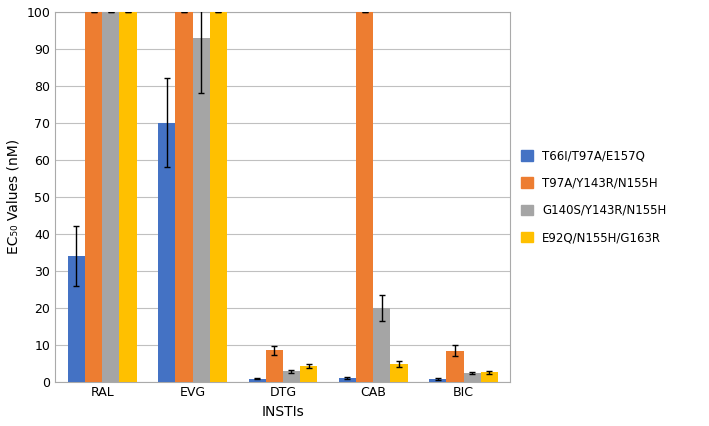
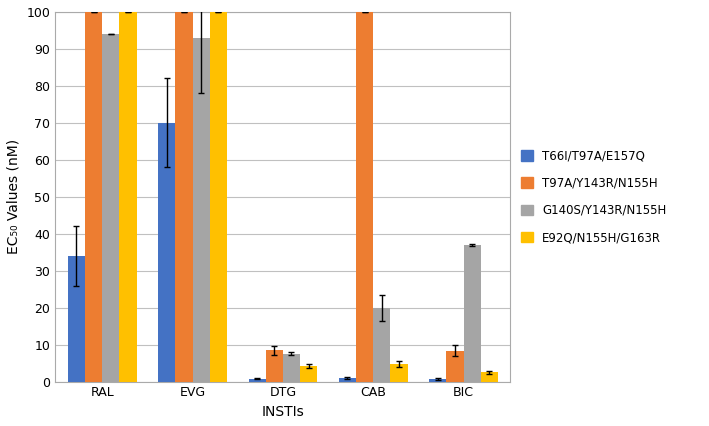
G140S/Y143R/N155H/RAL: 100.0 -> 94.0
G140S/Y143R/N155H/DTG: 2.8 -> 7.5
G140S/Y143R/N155H/BIC: 2.3 -> 37.0
